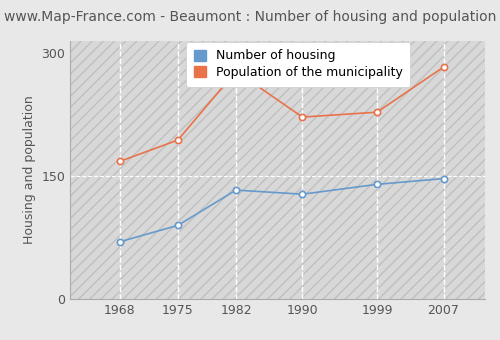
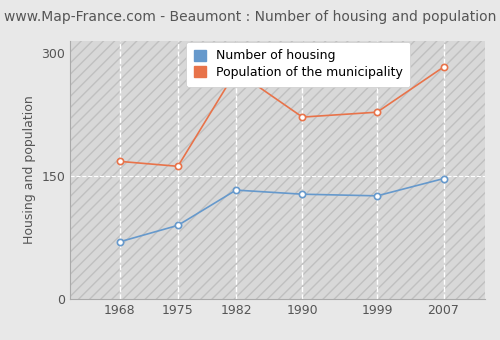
Population of the municipality/1975: 194 -> 162
Number of housing/1999: 140 -> 126
